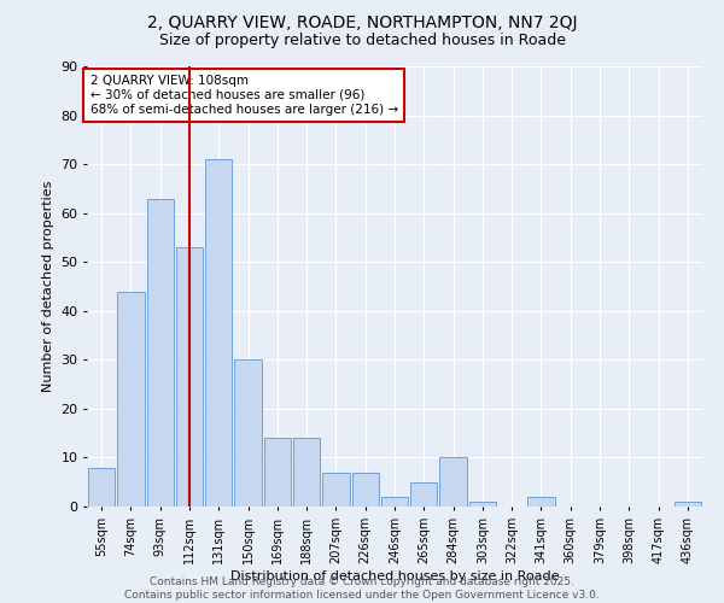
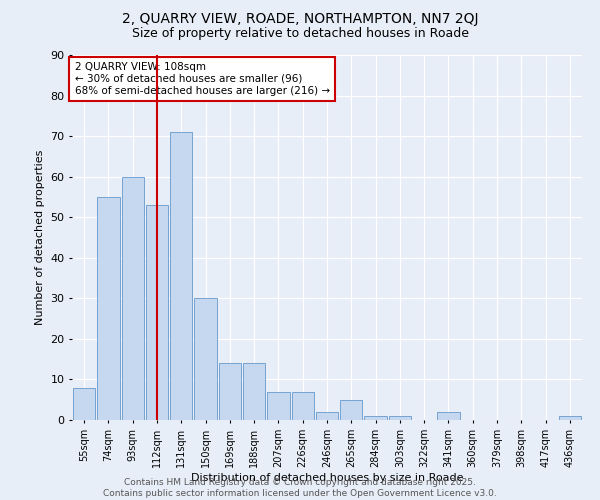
74sqm: 44 -> 55
93sqm: 63 -> 60
284sqm: 10 -> 1
